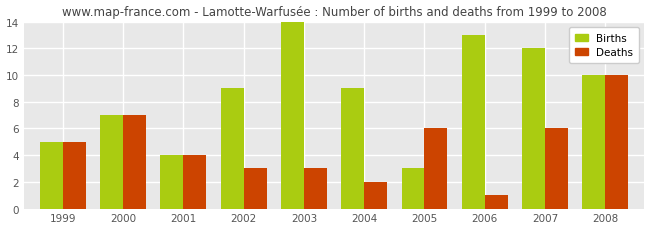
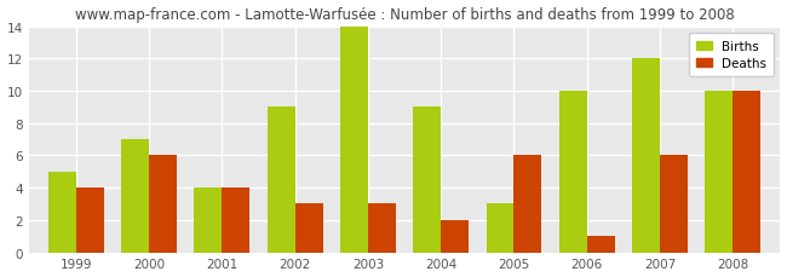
Deaths/1999: 5 -> 4
Deaths/2000: 7 -> 6
Births/2006: 13 -> 10
